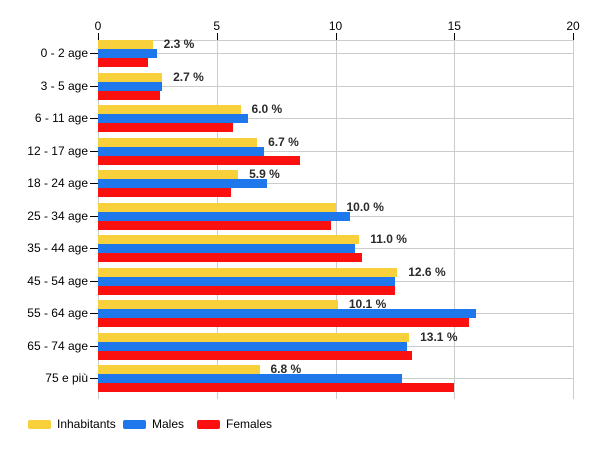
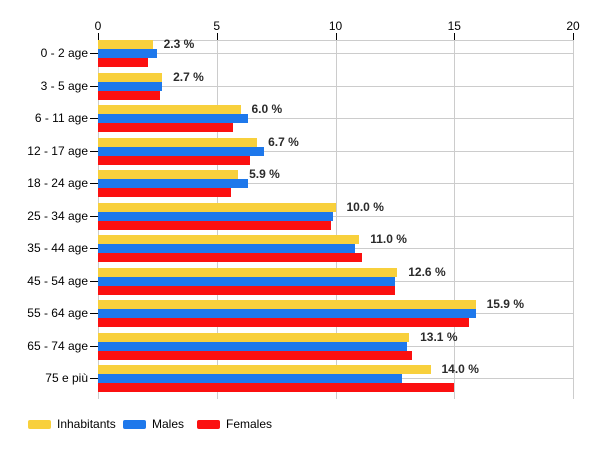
Females/12 - 17 age: 8.5 -> 6.4
Males/18 - 24 age: 7.1 -> 6.3
Males/25 - 34 age: 10.6 -> 9.9
Inhabitants/55 - 64 age: 10.1 -> 15.9
Inhabitants/75 e più: 6.8 -> 14.0
